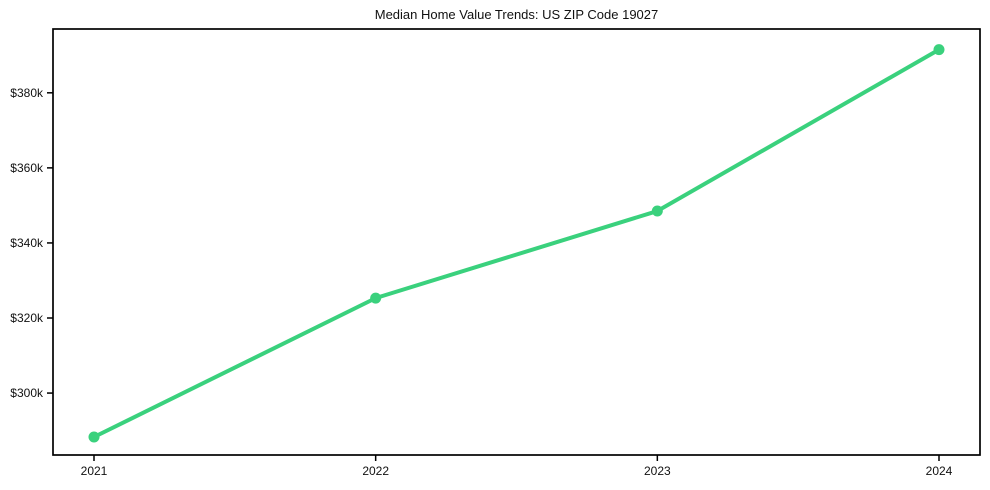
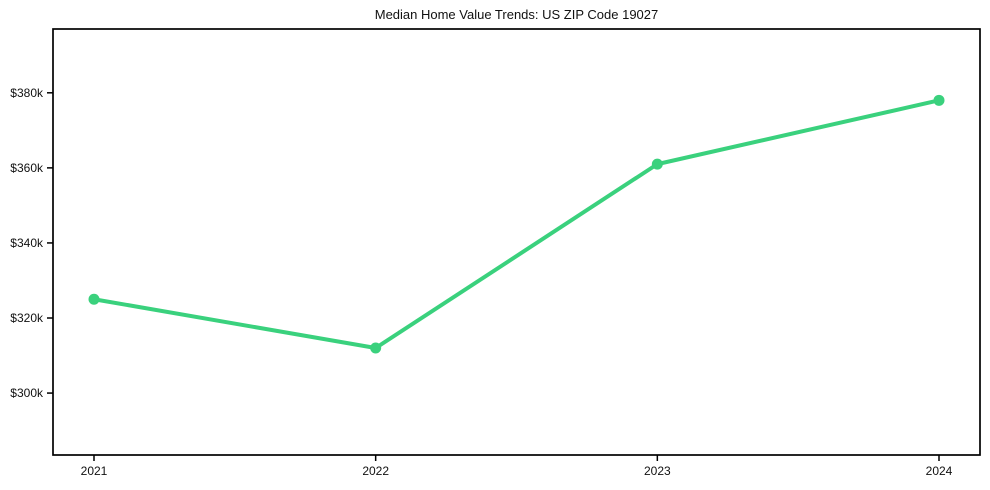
2021: $288k -> $325k
2022: $325k -> $312k
2023: $348k -> $361k
2024: $392k -> $378k
